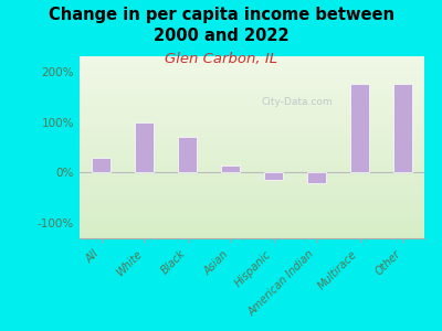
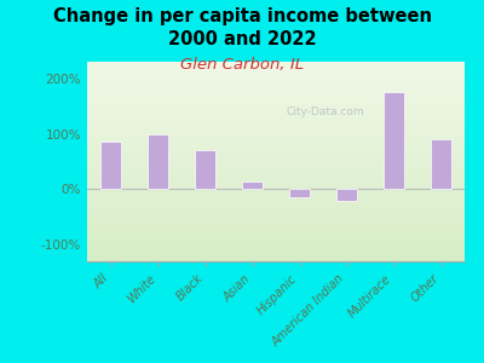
All: 30% -> 85%
Other: 175% -> 90%
